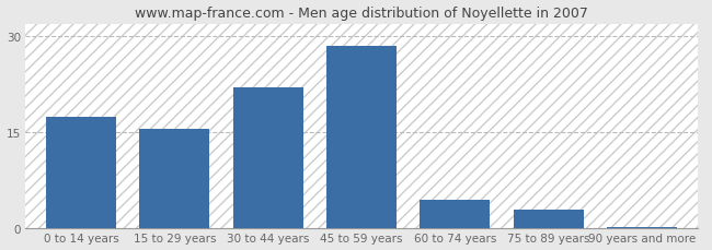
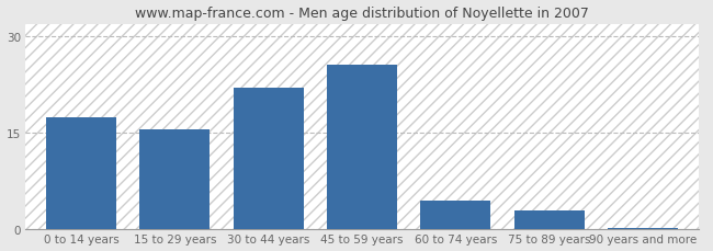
45 to 59 years: 28.5 -> 25.6
